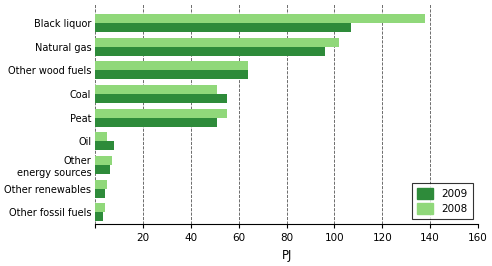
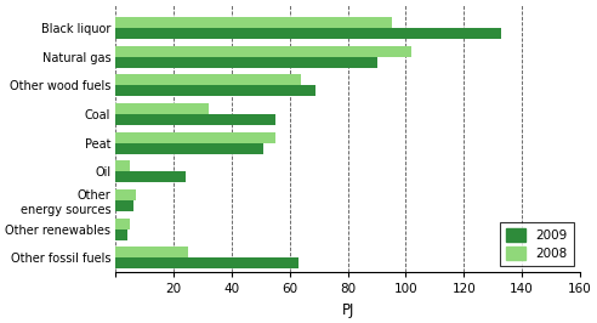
2008/Black liquor: 138 -> 95
2009/Black liquor: 107 -> 133
2009/Natural gas: 96 -> 90
2009/Other wood fuels: 64 -> 69
2008/Coal: 51 -> 32
2009/Oil: 8 -> 24
2008/Other fossil fuels: 4 -> 25
2009/Other fossil fuels: 3 -> 63
